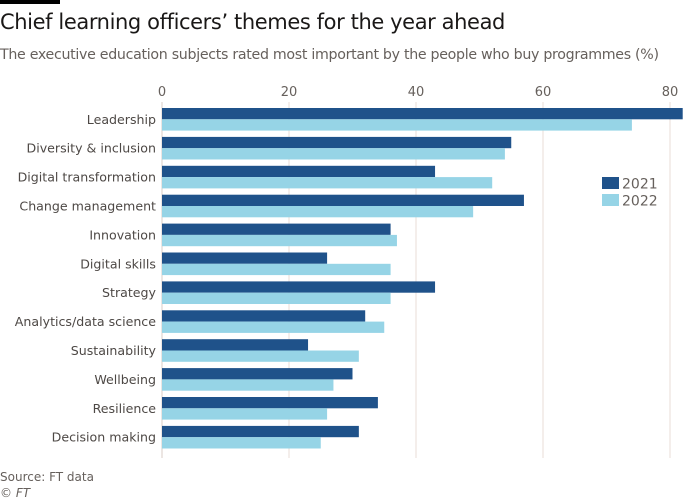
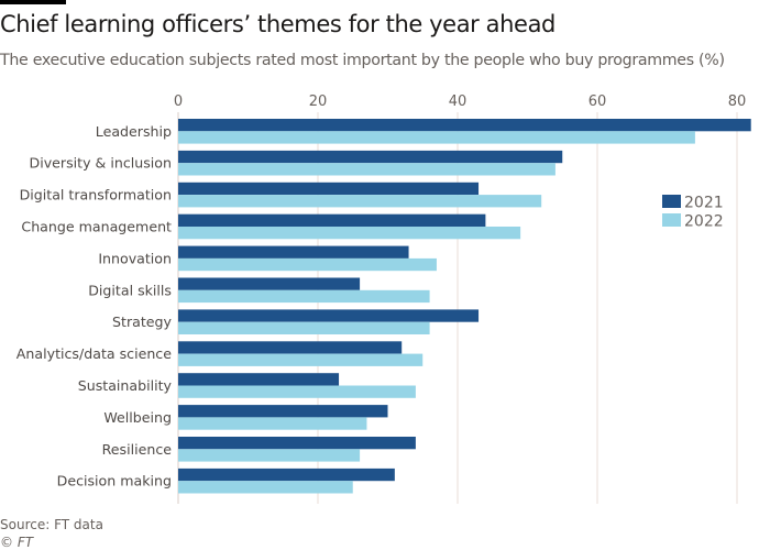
2021/Change management: 57 -> 44
2021/Innovation: 36 -> 33
2022/Sustainability: 31 -> 34
